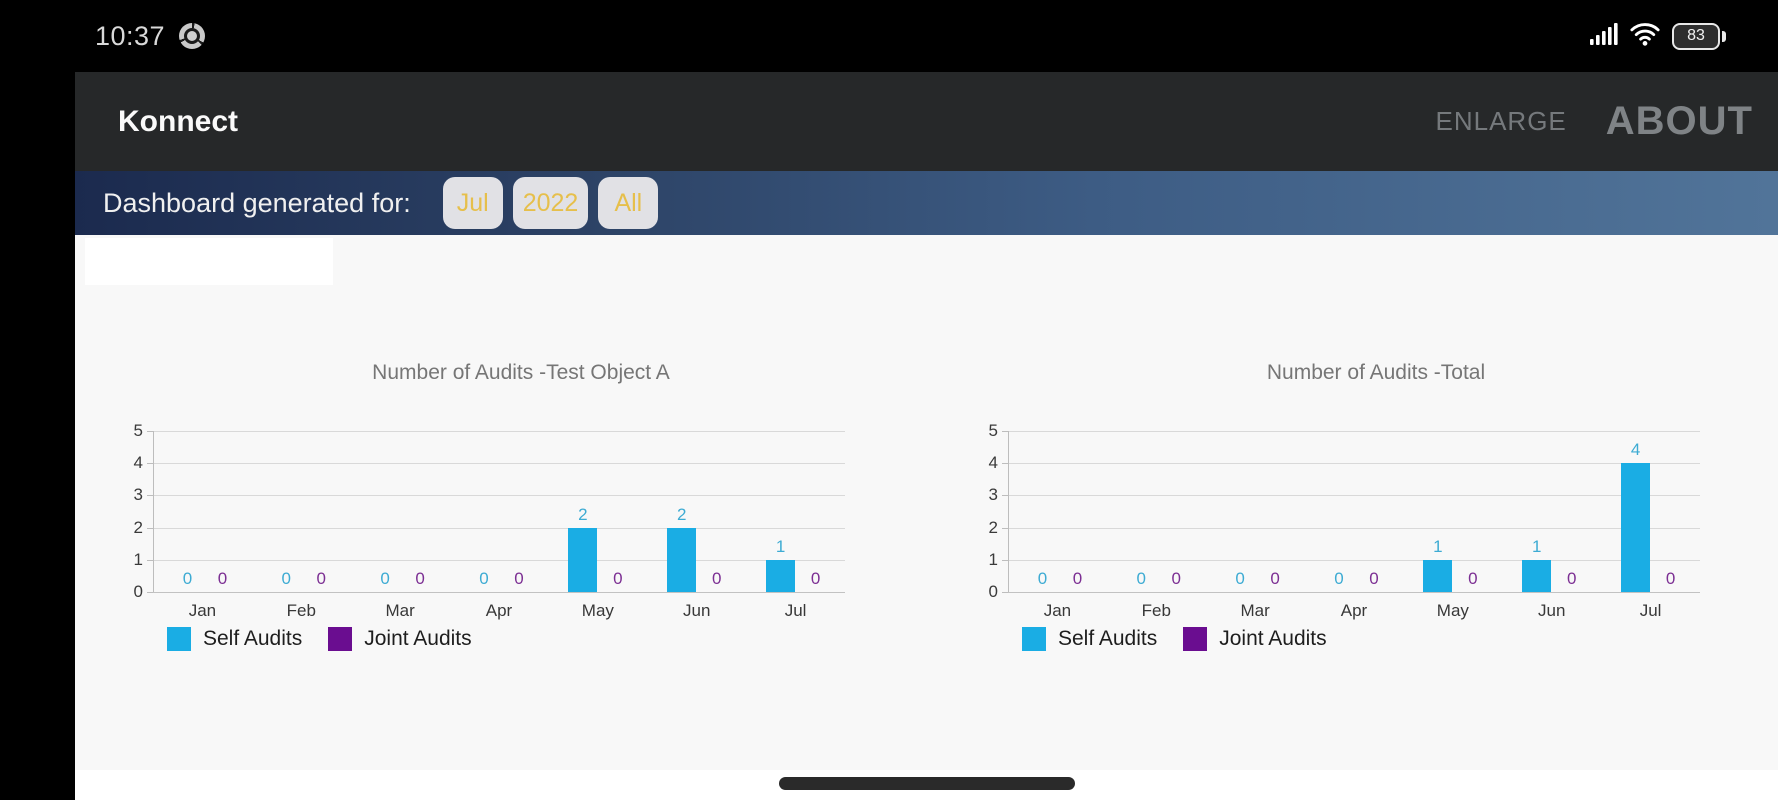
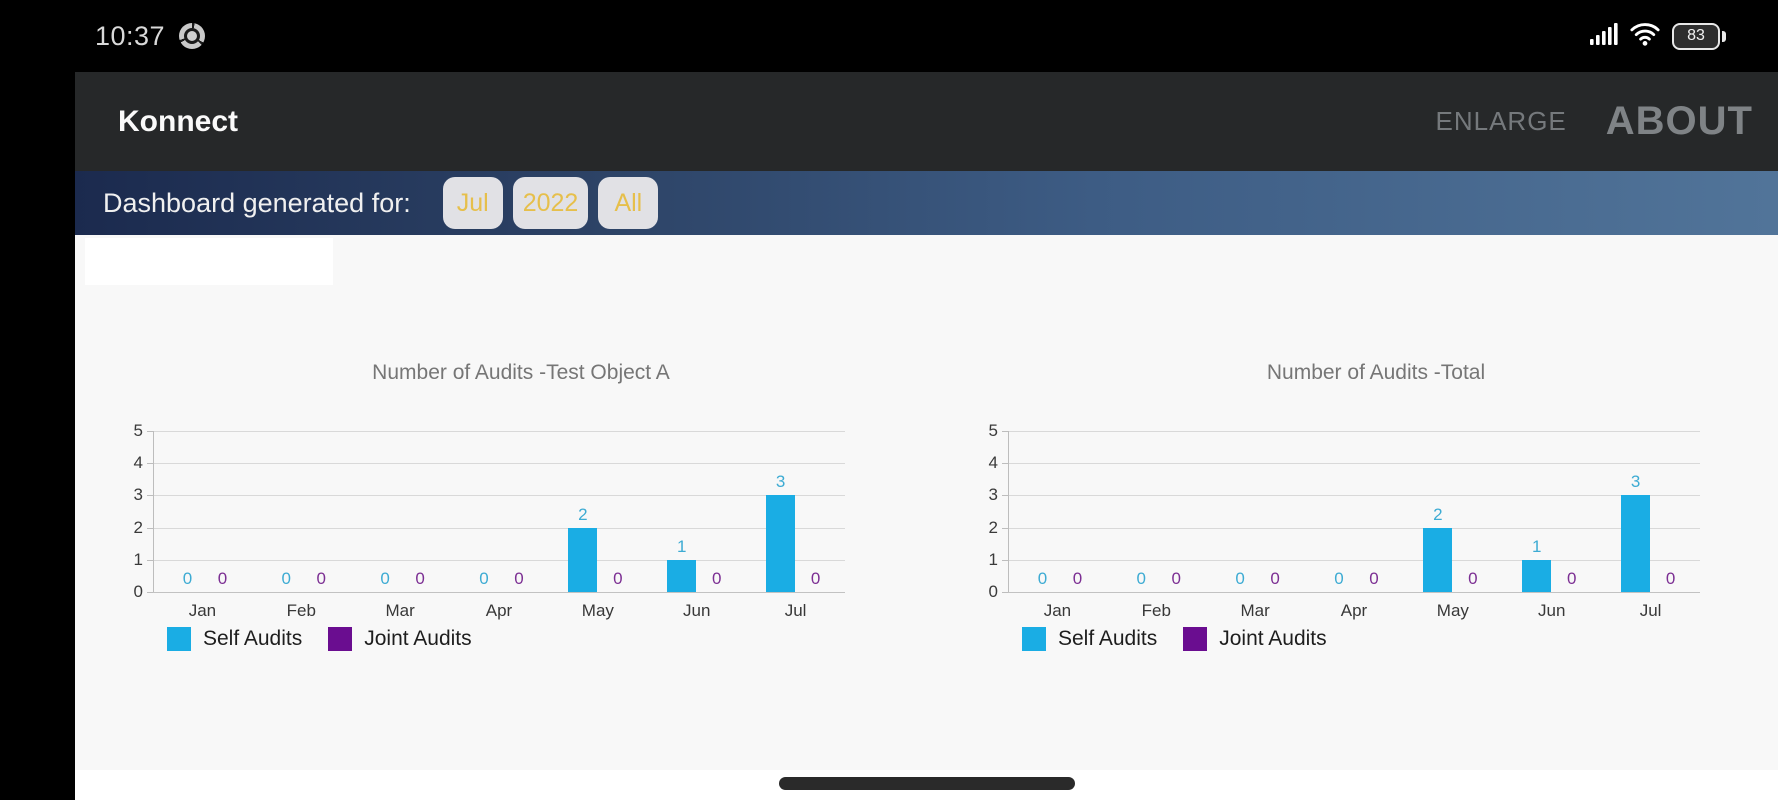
Number of Audits -Test Object A/Self Audits/Jun: 2 -> 1
Number of Audits -Test Object A/Self Audits/Jul: 1 -> 3
Number of Audits -Total/Self Audits/May: 1 -> 2
Number of Audits -Total/Self Audits/Jul: 4 -> 3
